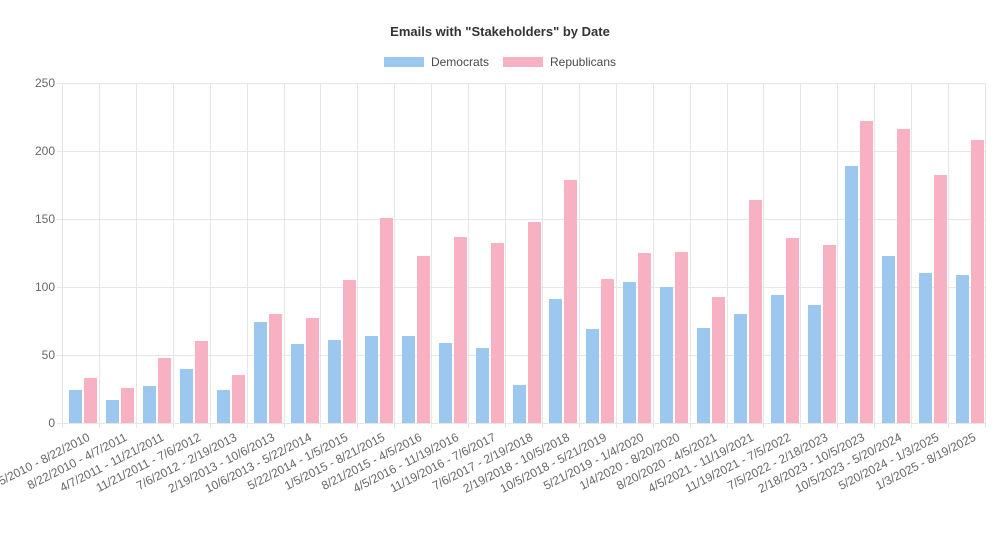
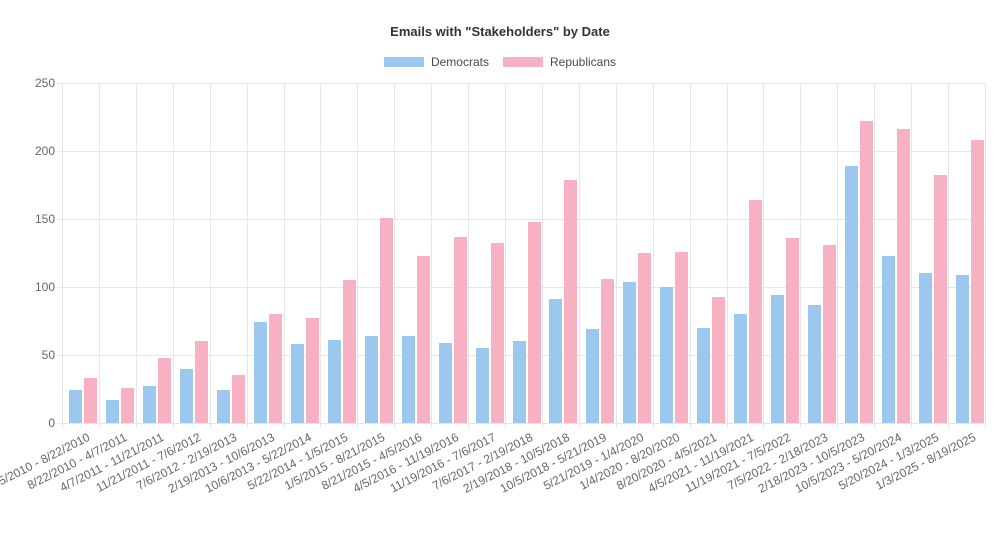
Democrats/7/6/2017 - 2/19/2018: 28 -> 60
